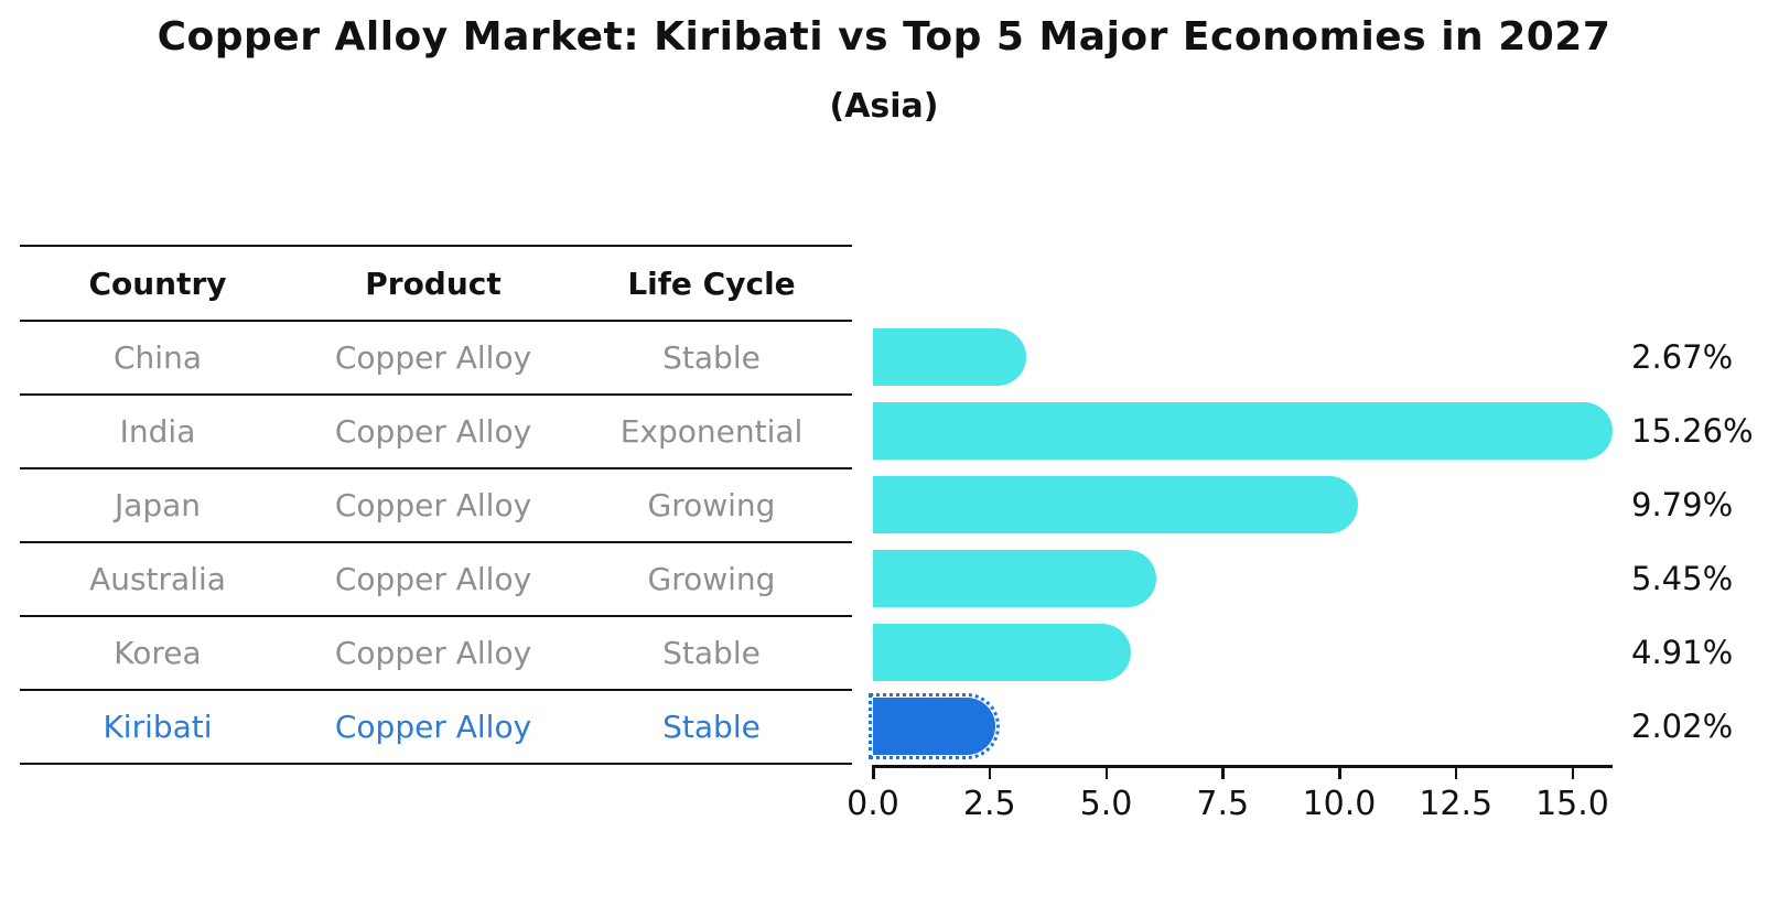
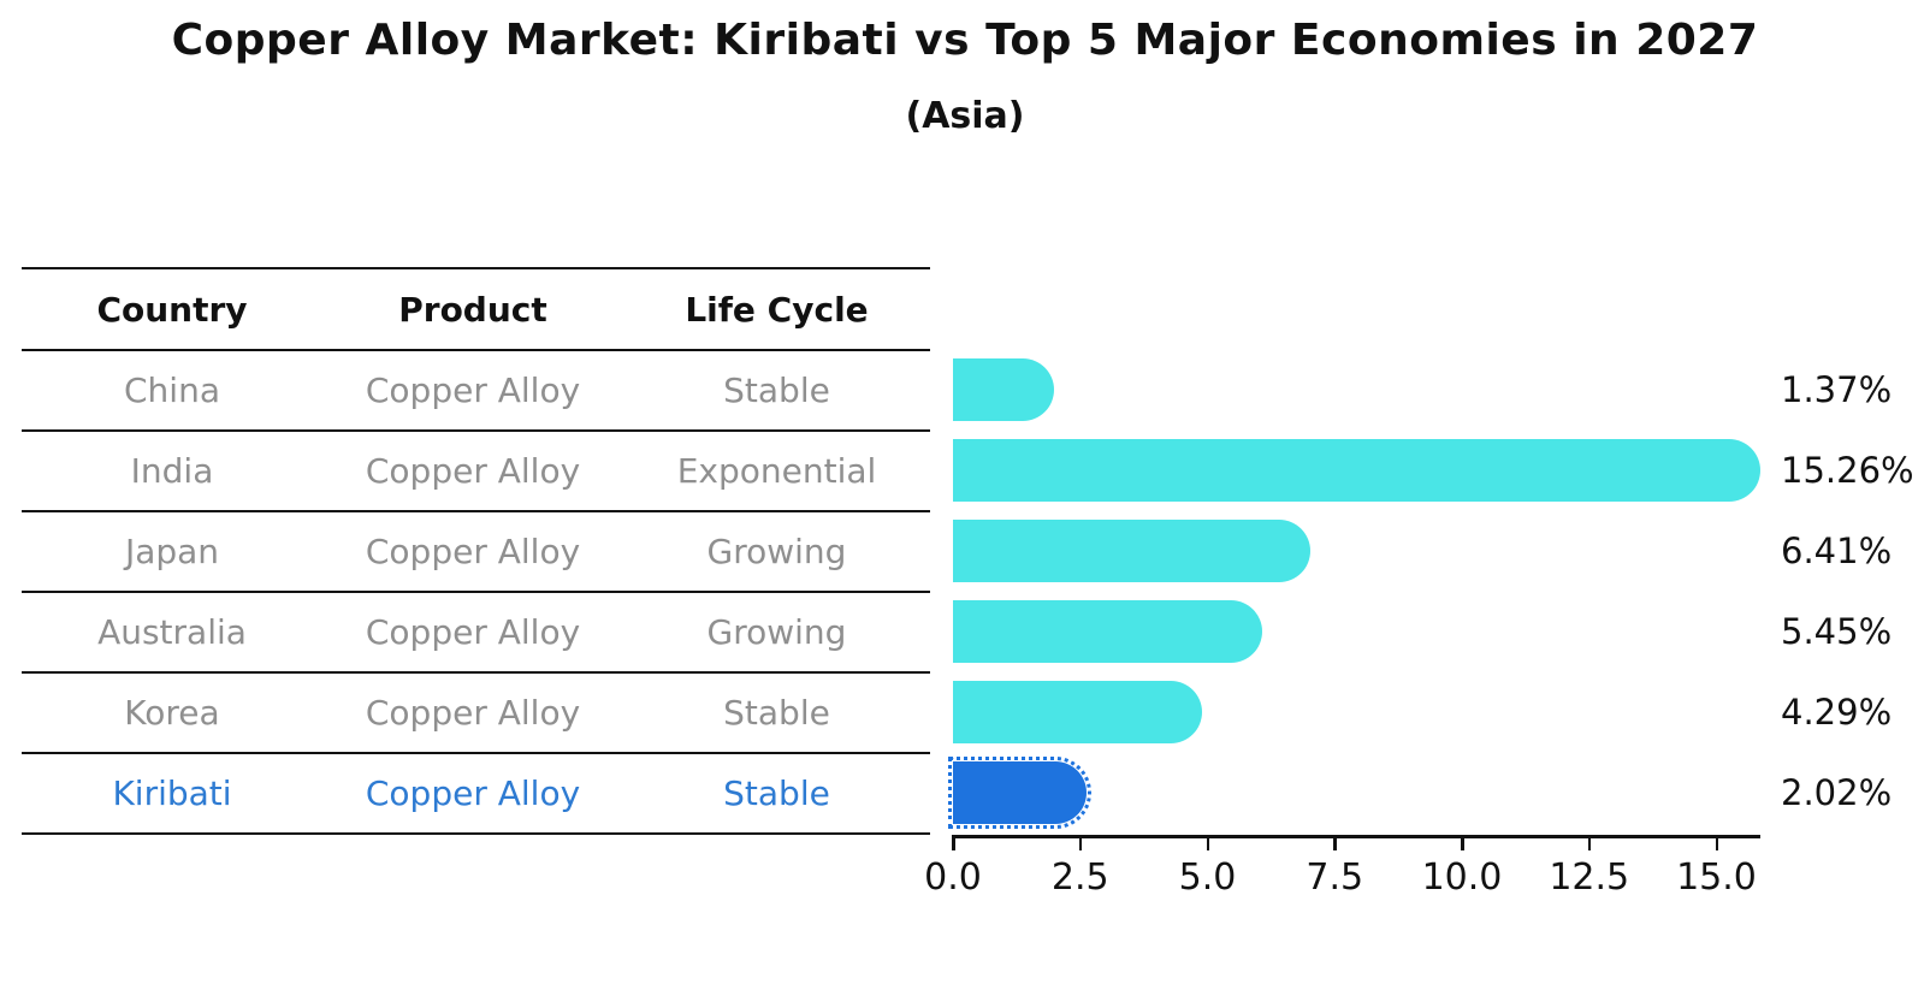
China: 2.67% -> 1.37%
Japan: 9.79% -> 6.41%
Korea: 4.91% -> 4.29%
